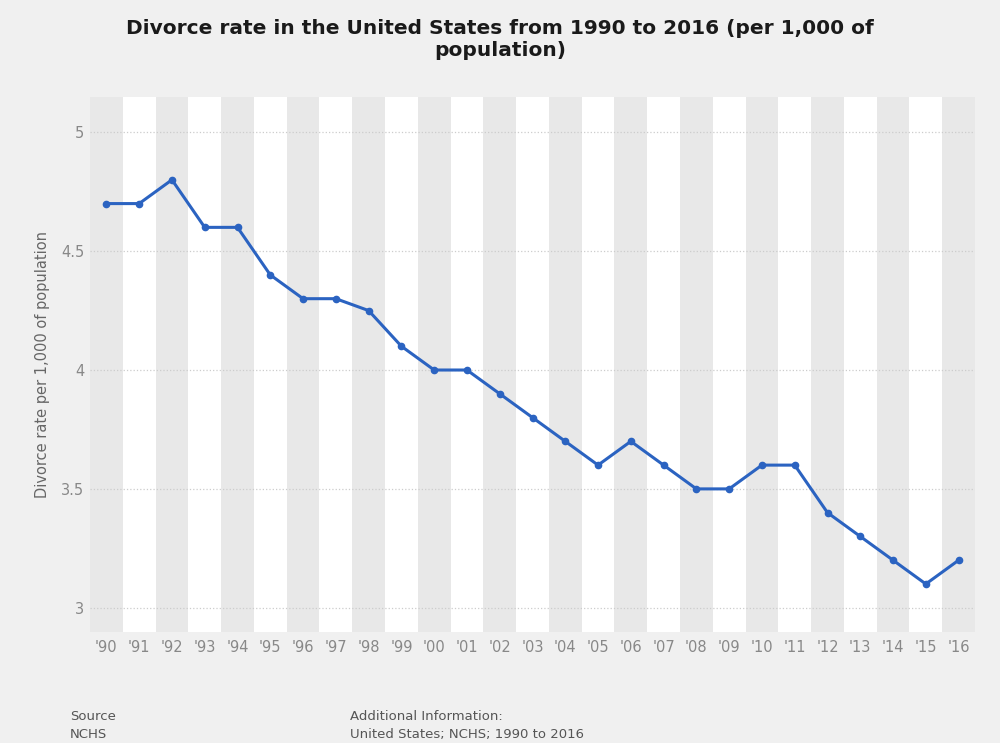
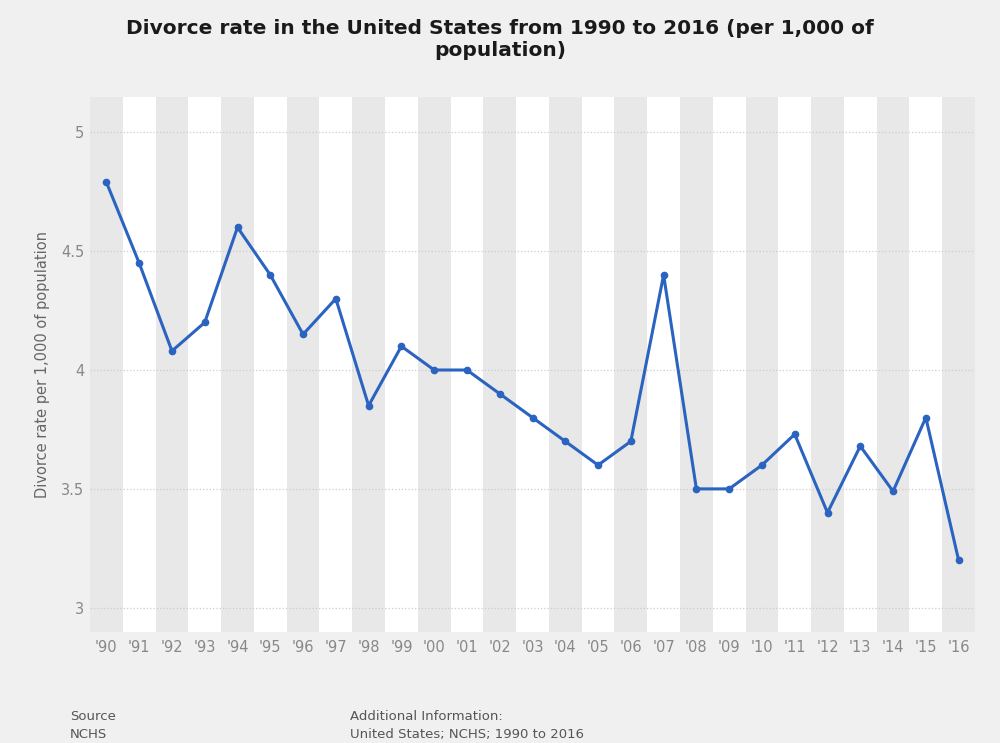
'90: 4.70 -> 4.79
'91: 4.70 -> 4.45
'92: 4.80 -> 4.08
'93: 4.60 -> 4.20
'96: 4.30 -> 4.15
'98: 4.25 -> 3.85
'07: 3.60 -> 4.40
'11: 3.60 -> 3.73
'13: 3.30 -> 3.68
'14: 3.20 -> 3.49
'15: 3.10 -> 3.80
